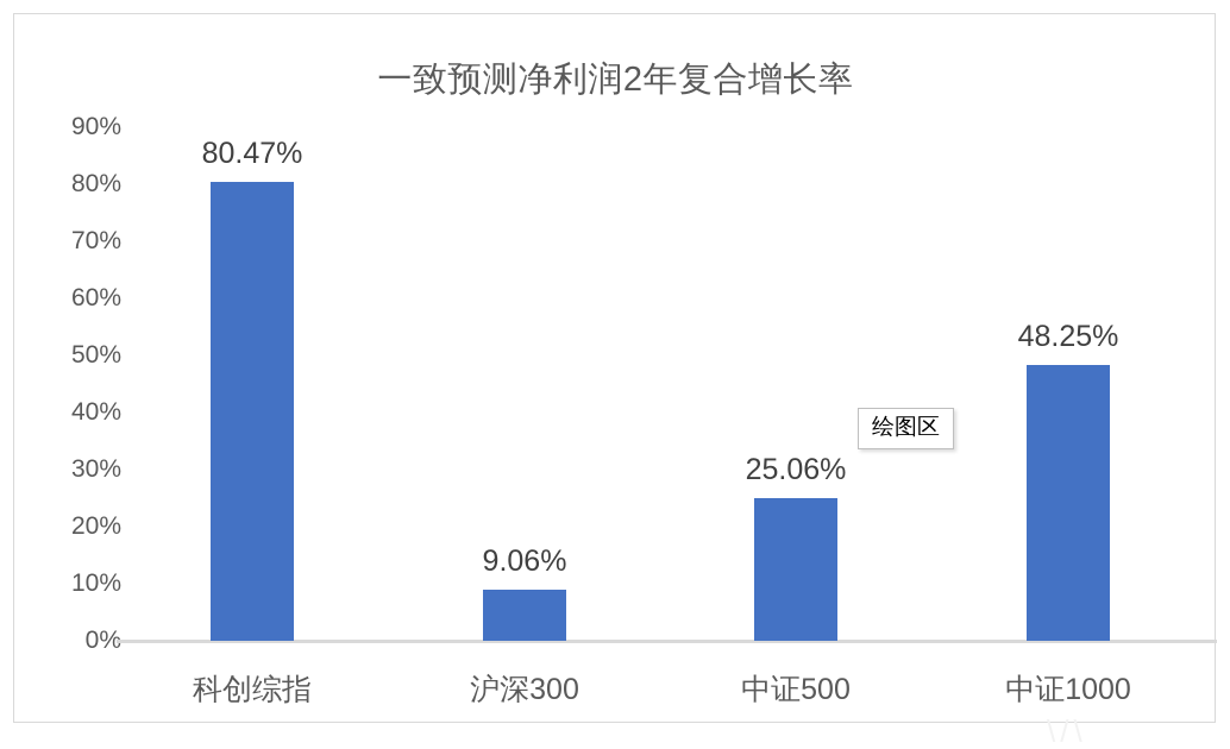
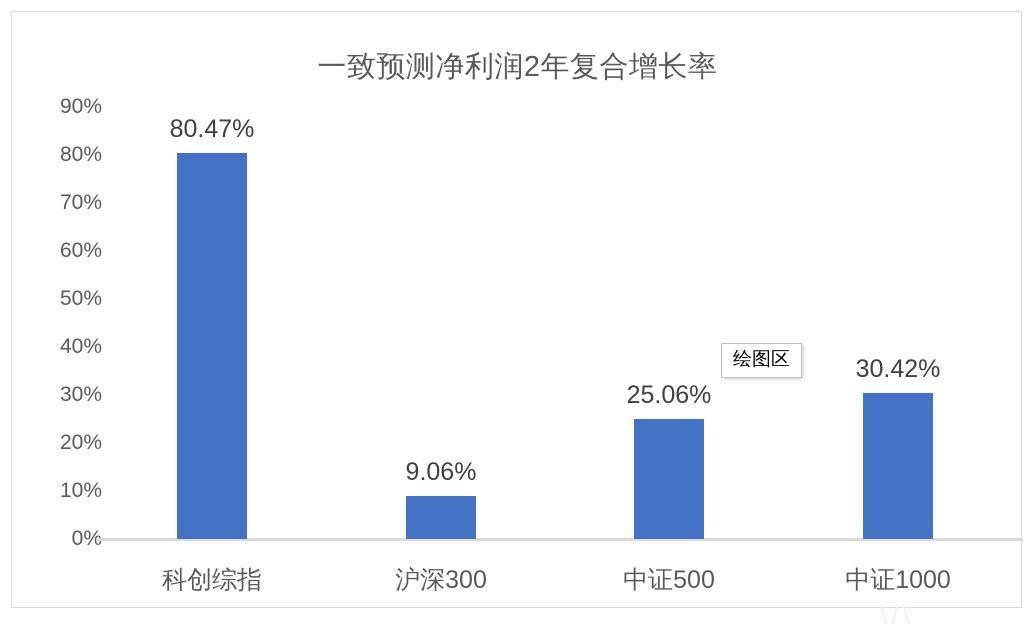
中证1000: 48.25% -> 30.42%
